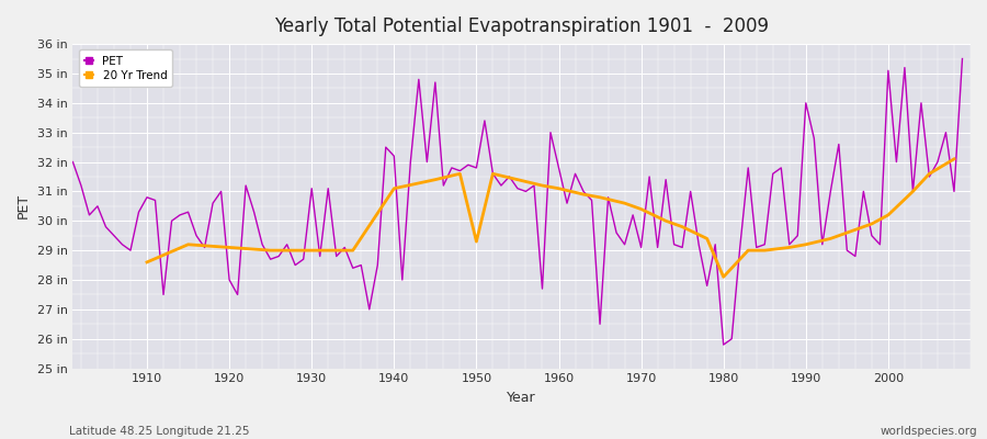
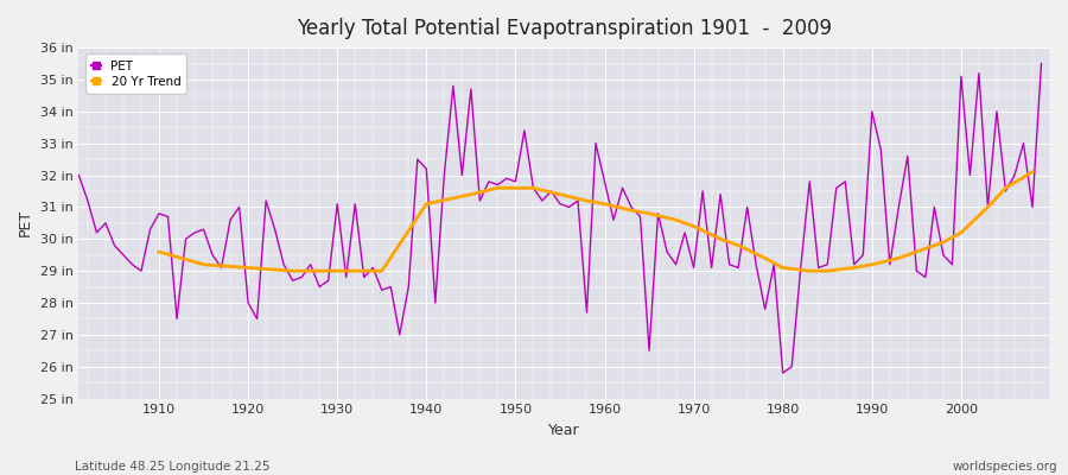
20 Yr Trend/1910: 28.6 in -> 29.6 in
20 Yr Trend/1950: 29.3 in -> 31.6 in
20 Yr Trend/1980: 28.1 in -> 29.1 in
